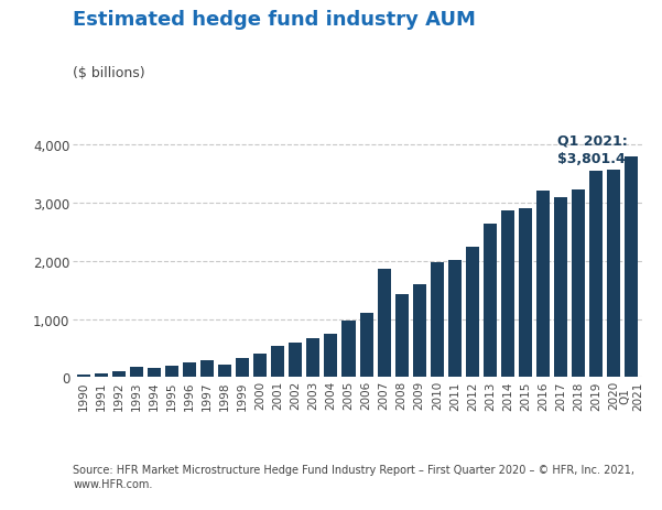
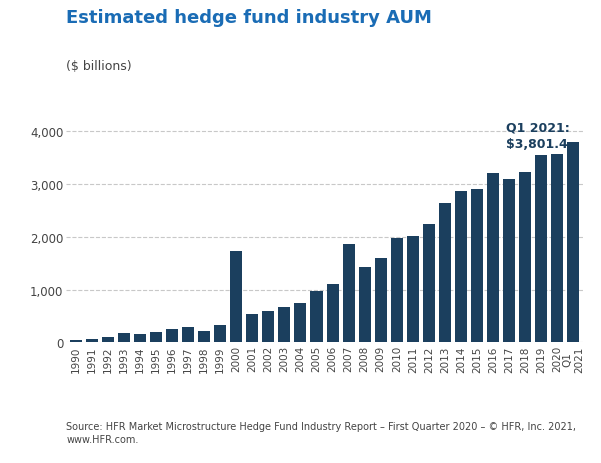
2000: 410 -> 1,740
